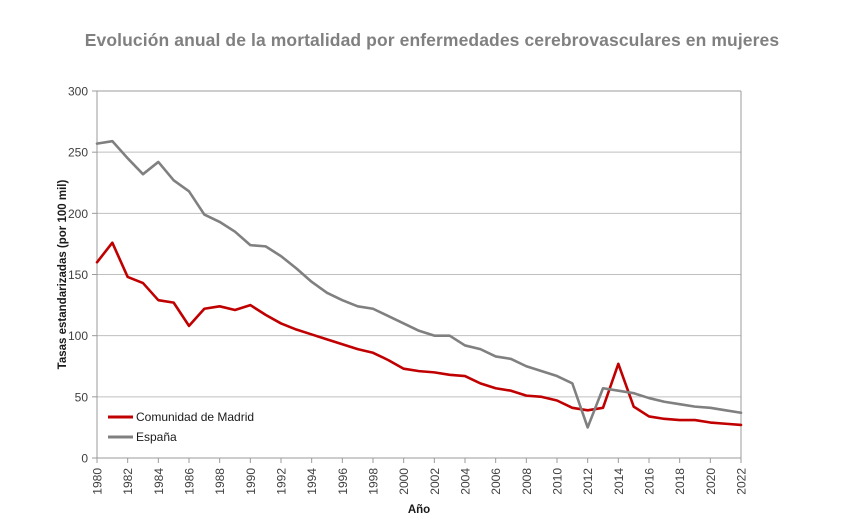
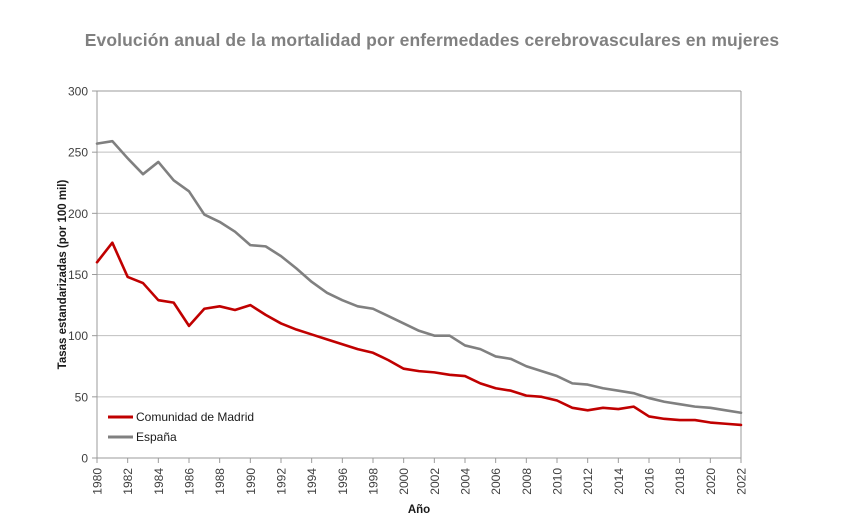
España/2012: 25 -> 60
Comunidad de Madrid/2014: 77 -> 40
